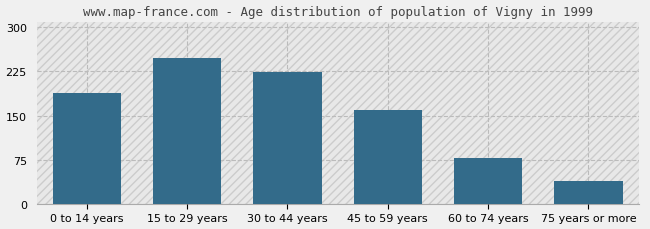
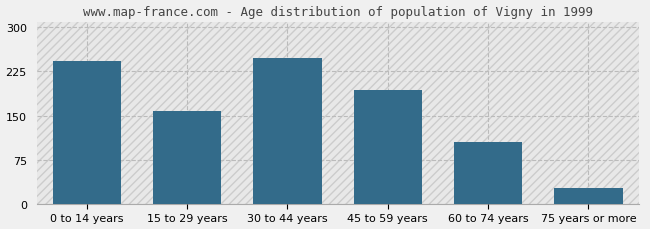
0 to 14 years: 188 -> 242
15 to 29 years: 248 -> 158
30 to 44 years: 224 -> 248
45 to 59 years: 160 -> 193
60 to 74 years: 78 -> 105
75 years or more: 38 -> 27
